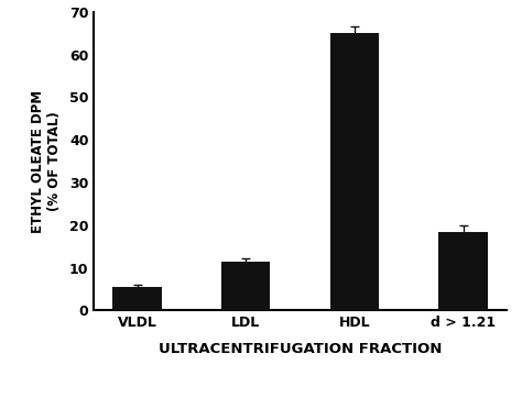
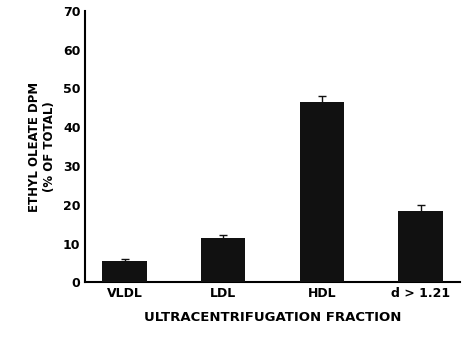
HDL: 65.0 -> 46.5
